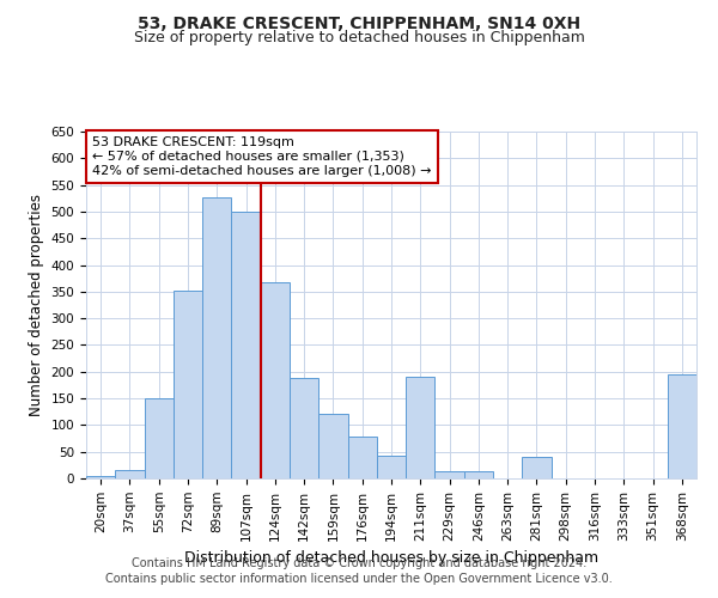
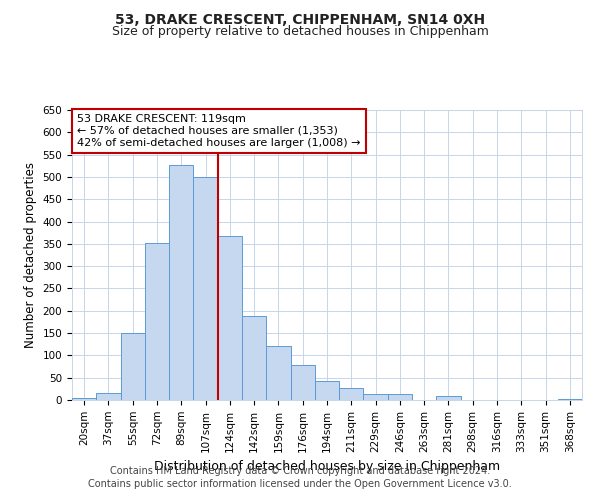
211sqm: 190 -> 28
281sqm: 40 -> 10
368sqm: 195 -> 2
